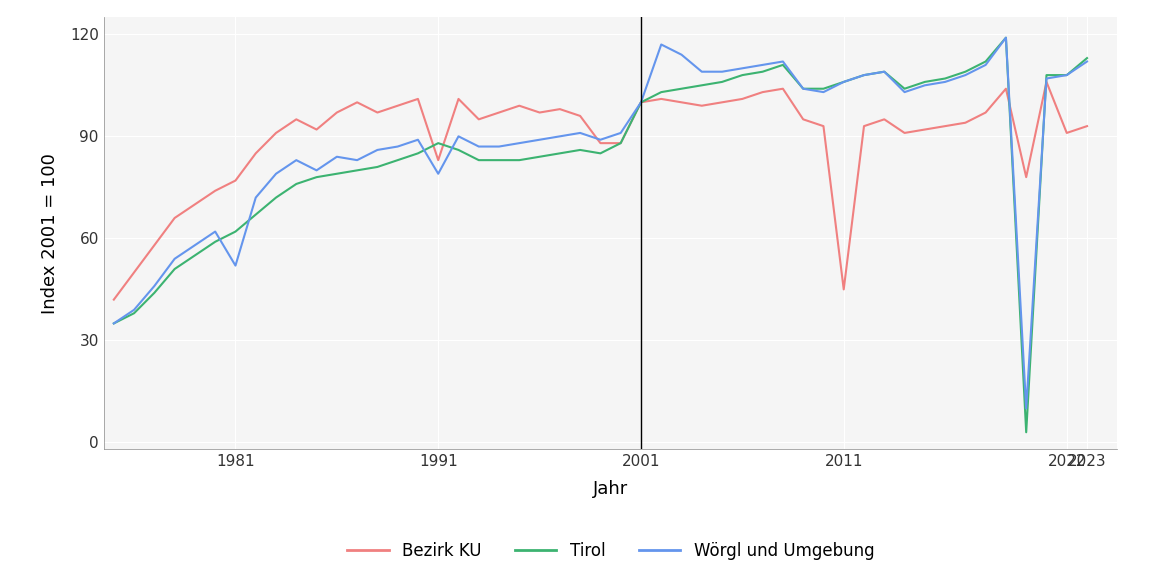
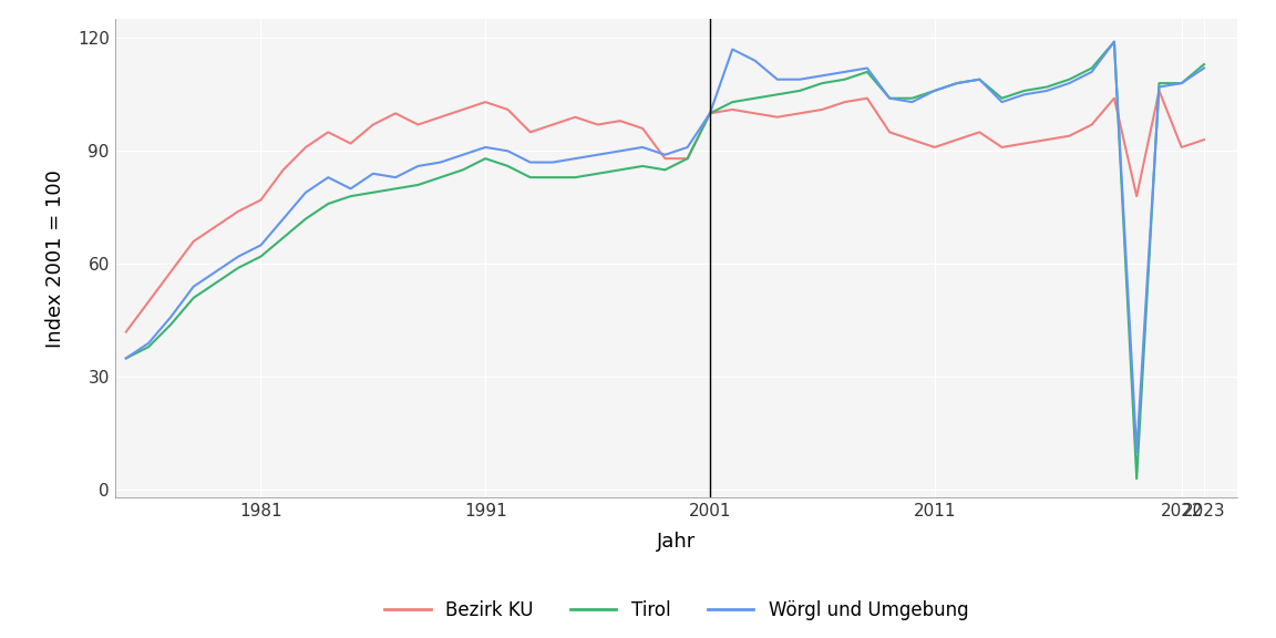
Wörgl und Umgebung/1981: 52 -> 65
Bezirk KU/1991: 83 -> 103
Wörgl und Umgebung/1991: 79 -> 91
Bezirk KU/2011: 45 -> 91
